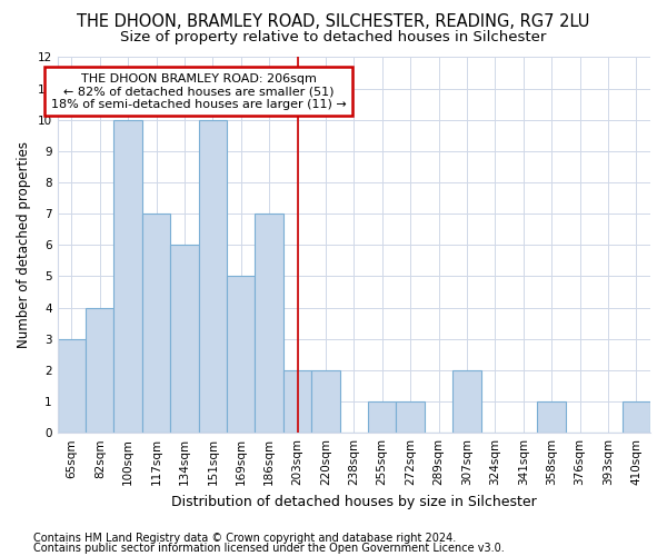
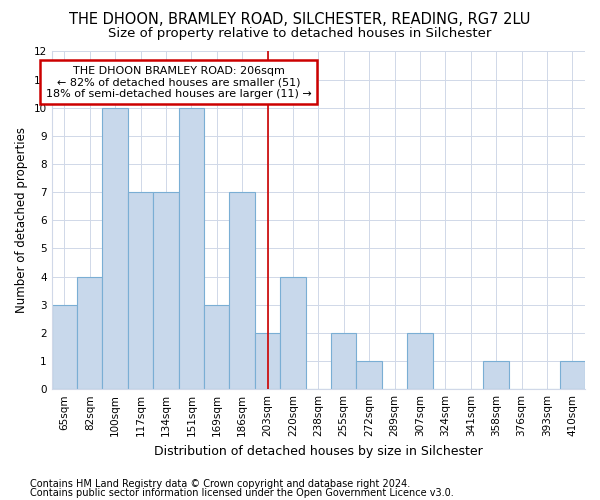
134sqm: 6 -> 7
169sqm: 5 -> 3
220sqm: 2 -> 4
255sqm: 1 -> 2
